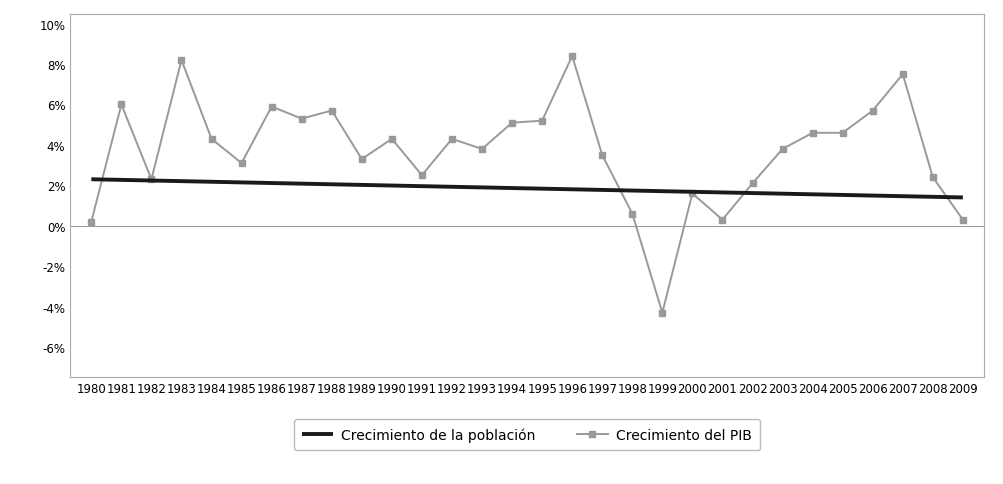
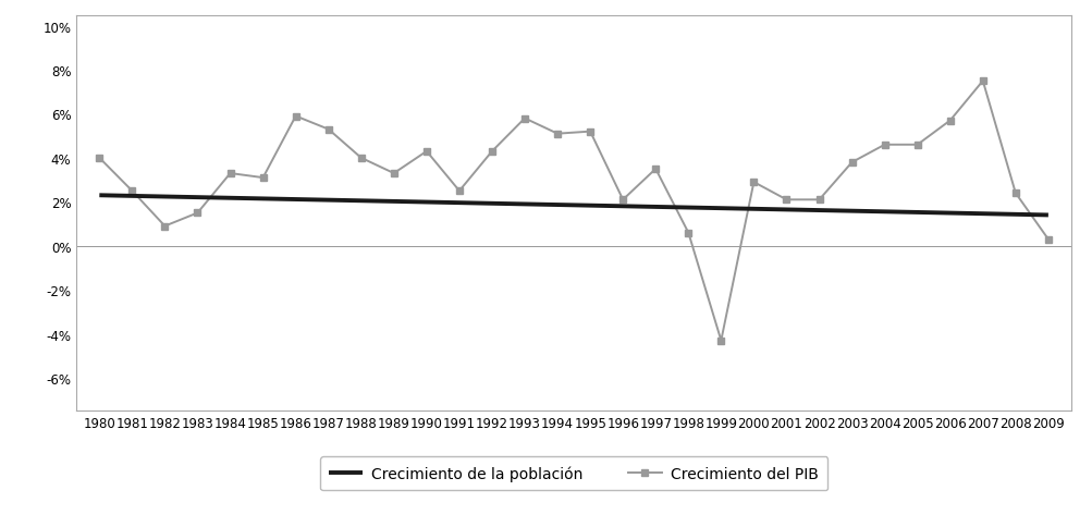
Crecimiento del PIB/1980: 0.2% -> 4.0%
Crecimiento del PIB/1981: 6.0% -> 2.5%
Crecimiento del PIB/1982: 2.3% -> 0.9%
Crecimiento del PIB/1983: 8.2% -> 1.5%
Crecimiento del PIB/1984: 4.3% -> 3.3%
Crecimiento del PIB/1988: 5.7% -> 4.0%
Crecimiento del PIB/1993: 3.8% -> 5.8%
Crecimiento del PIB/1996: 8.4% -> 2.1%
Crecimiento del PIB/2000: 1.6% -> 2.9%
Crecimiento del PIB/2001: 0.3% -> 2.1%
